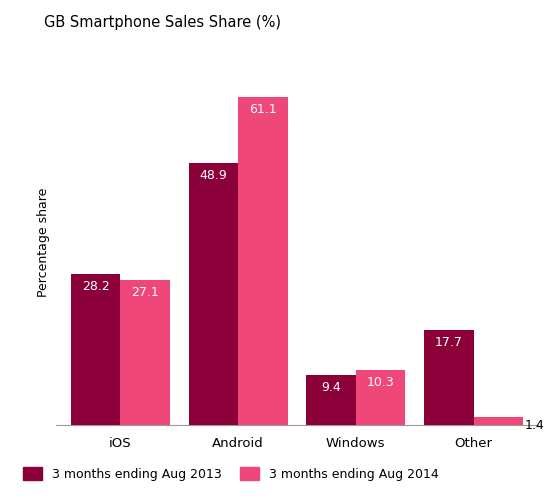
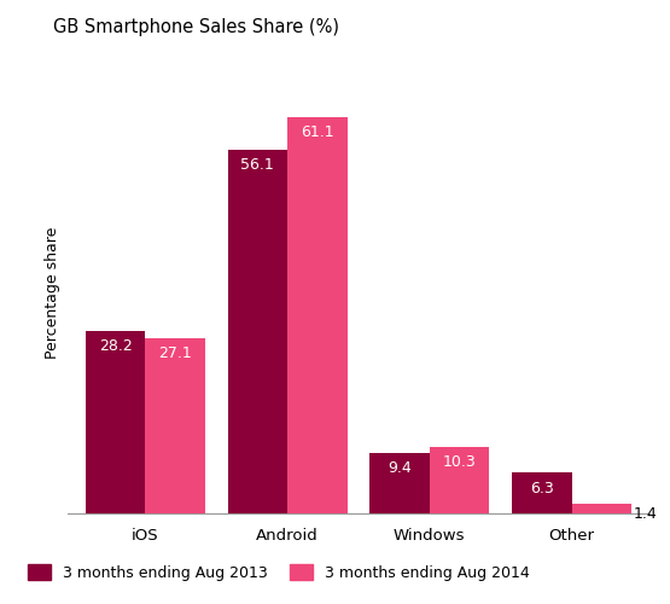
3 months ending Aug 2013/Android: 48.9 -> 56.1
3 months ending Aug 2013/Other: 17.7 -> 6.3
